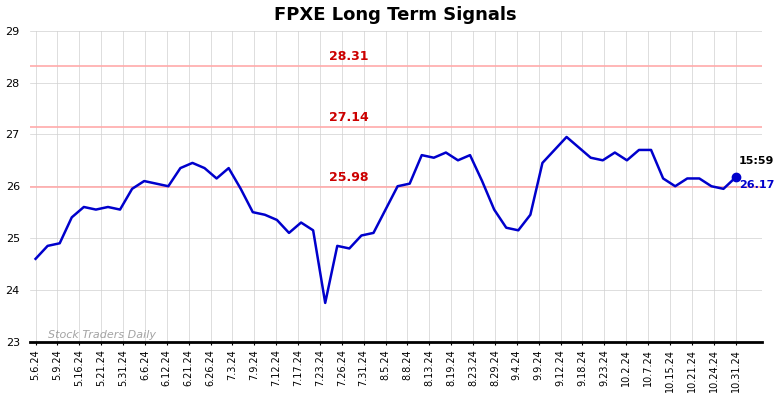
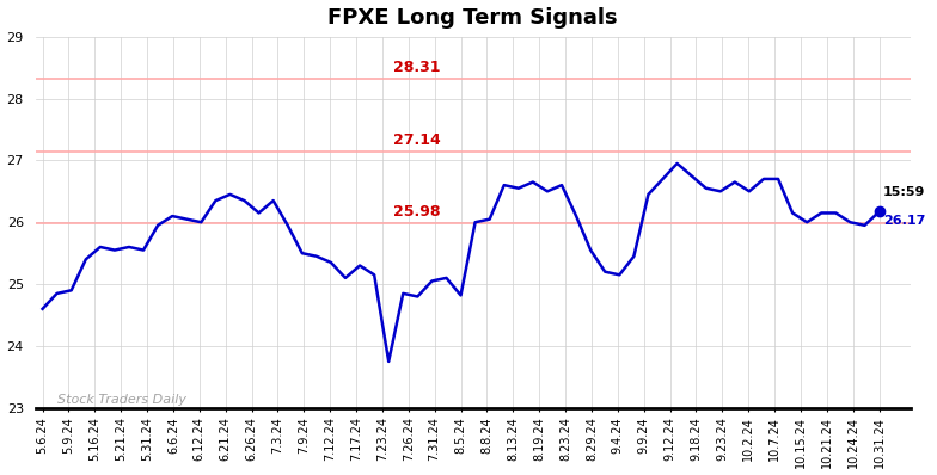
8.5.24: 25.55 -> 24.82
